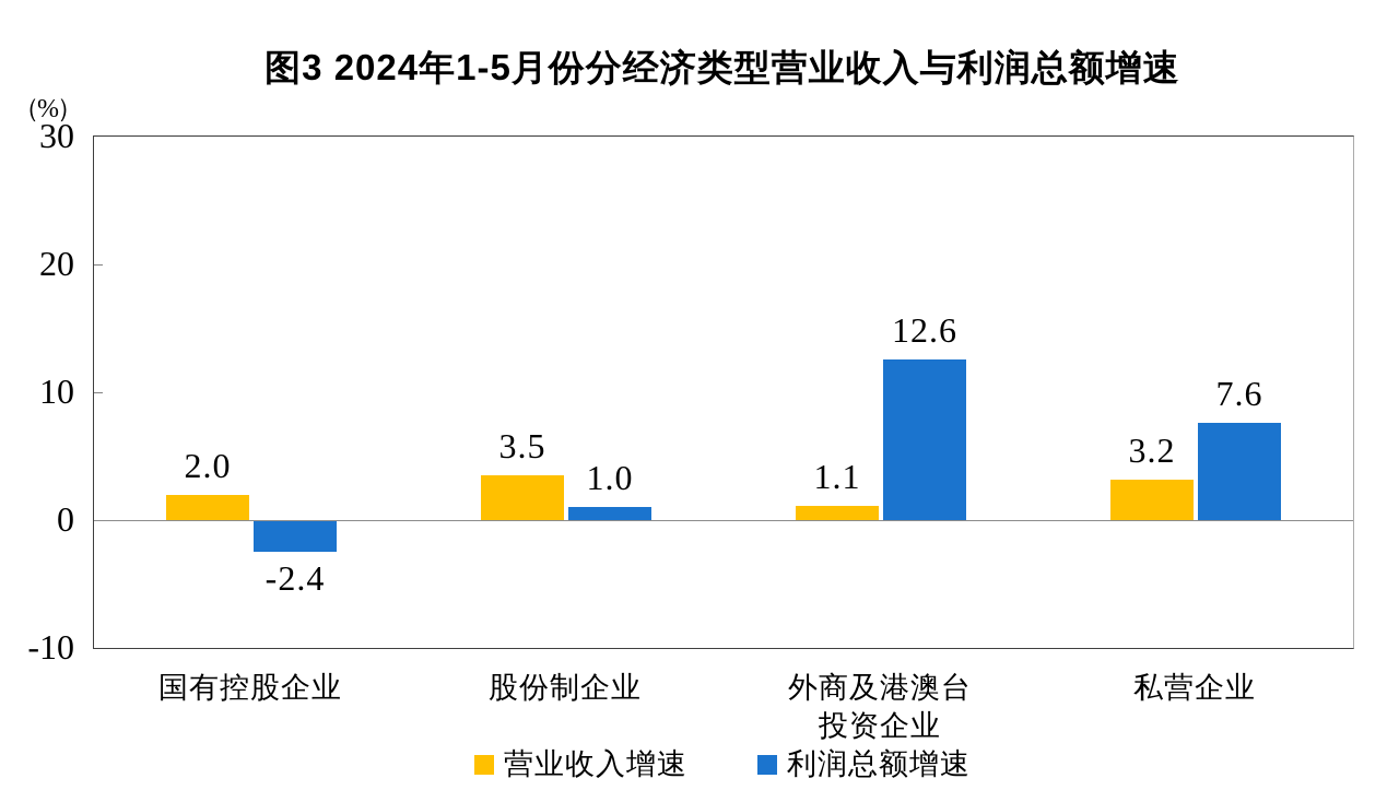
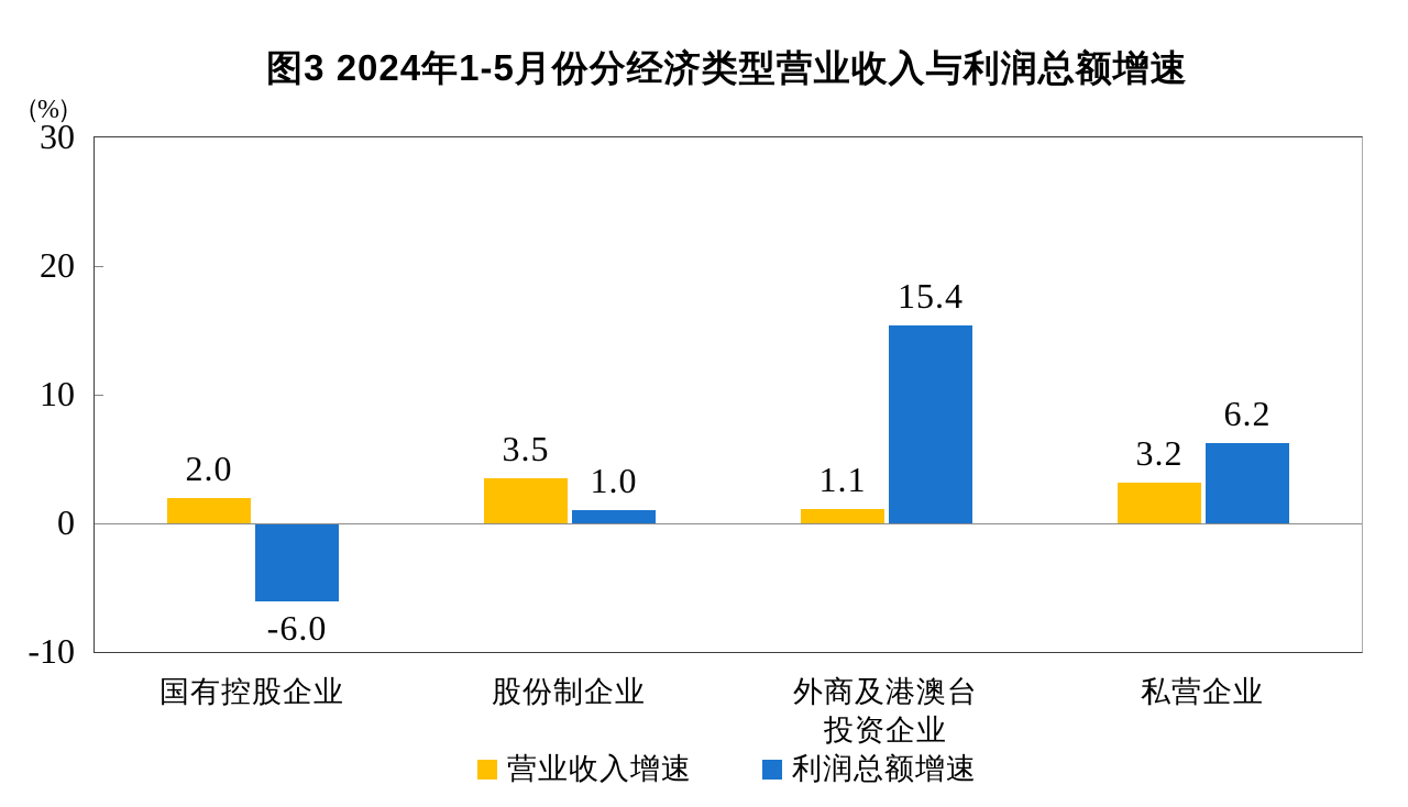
利润总额增速/国有控股企业: -2.4 -> -6.0
利润总额增速/外商及港澳台 投资企业: 12.6 -> 15.4
利润总额增速/私营企业: 7.6 -> 6.2
